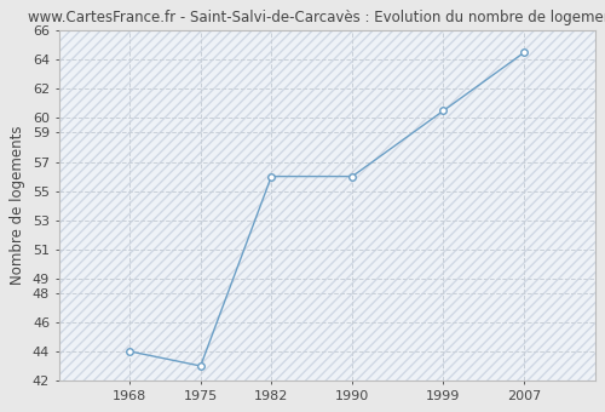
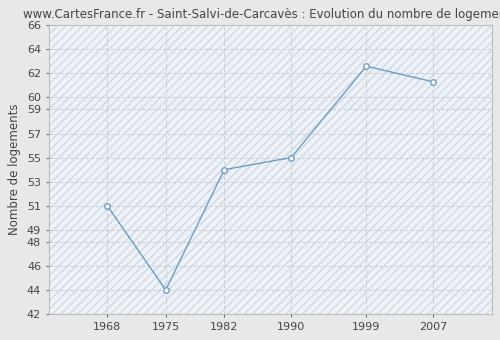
1968: 44.0 -> 51.0
1975: 43.0 -> 44.0
1982: 56.0 -> 54.0
1990: 56.0 -> 55.0
1999: 60.5 -> 62.6
2007: 64.5 -> 61.3
